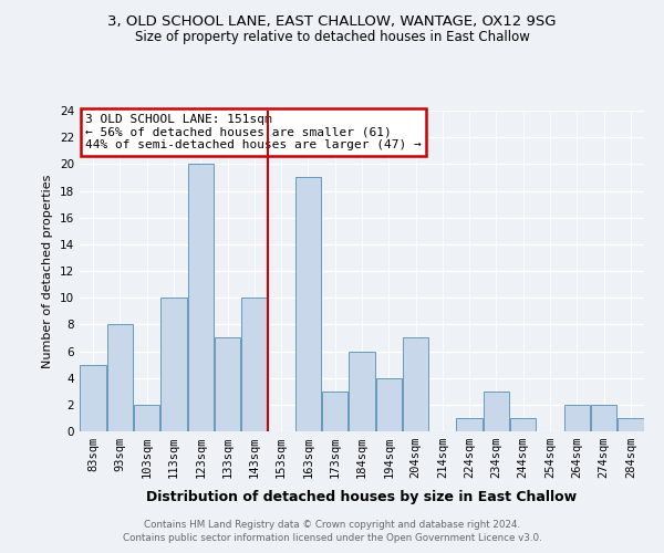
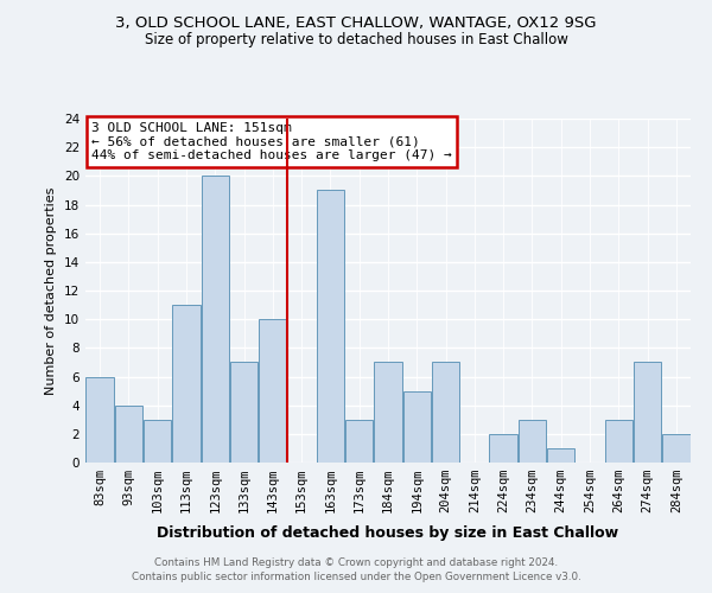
83sqm: 5 -> 6
93sqm: 8 -> 4
103sqm: 2 -> 3
113sqm: 10 -> 11
184sqm: 6 -> 7
194sqm: 4 -> 5
224sqm: 1 -> 2
264sqm: 2 -> 3
274sqm: 2 -> 7
284sqm: 1 -> 2
